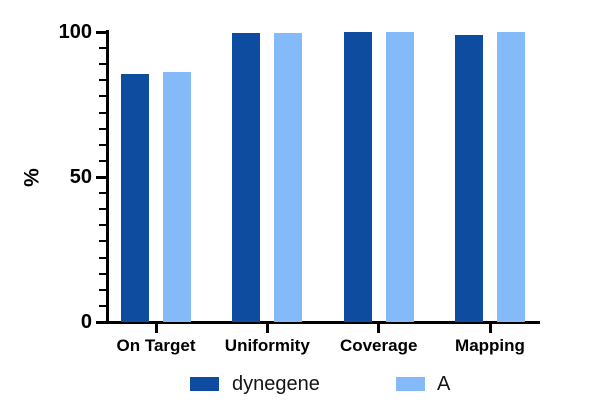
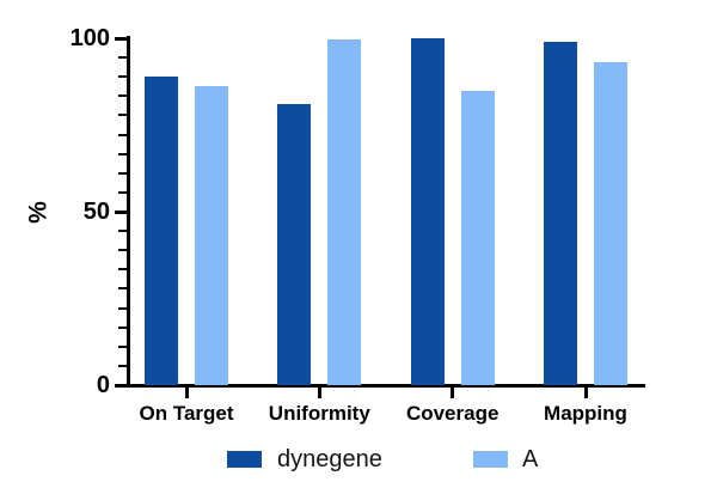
dynegene/On Target: 86 -> 89
dynegene/Uniformity: 100 -> 81
A/Coverage: 100 -> 85
A/Mapping: 100 -> 93
